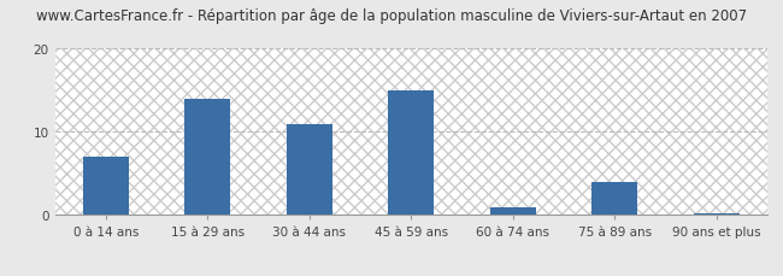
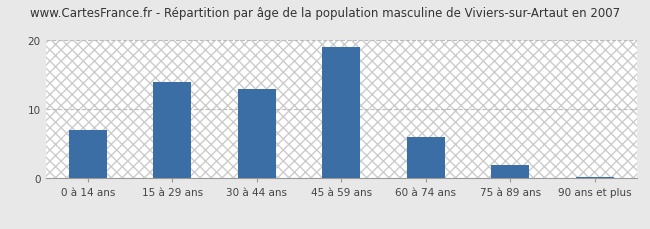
30 à 44 ans: 11.0 -> 13.0
45 à 59 ans: 15.0 -> 19.0
60 à 74 ans: 1.0 -> 6.0
75 à 89 ans: 4.0 -> 2.0
